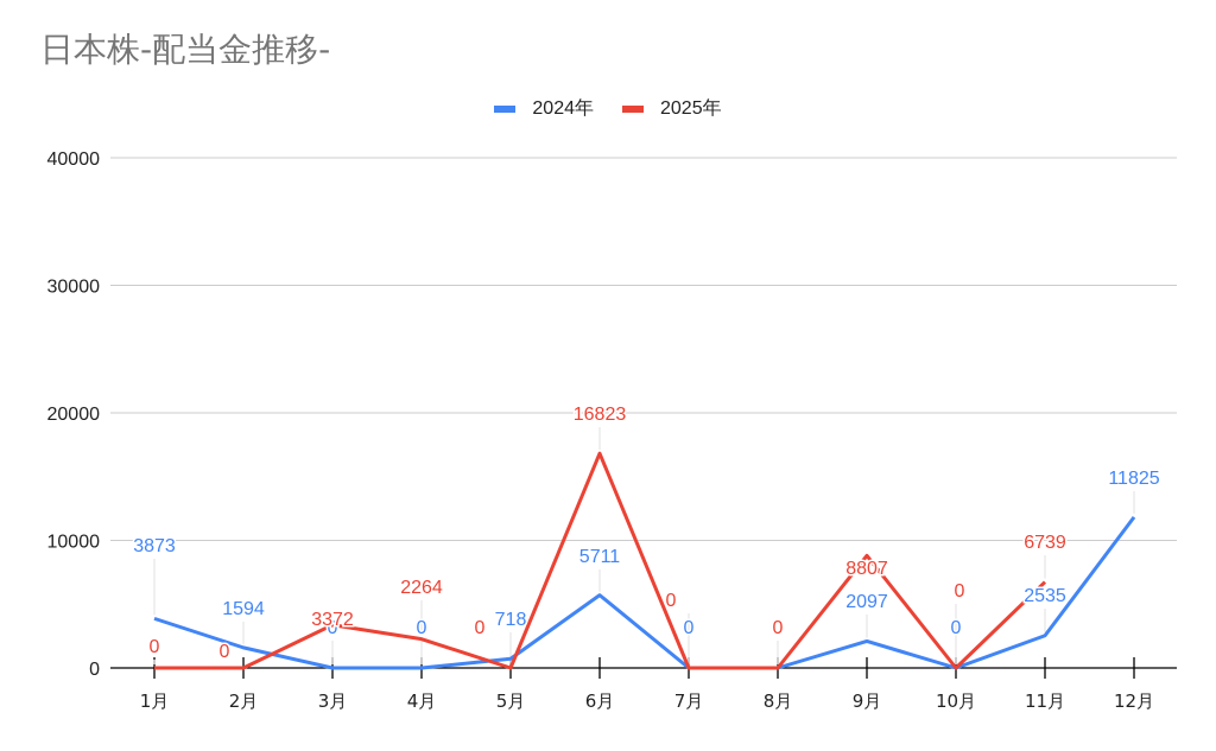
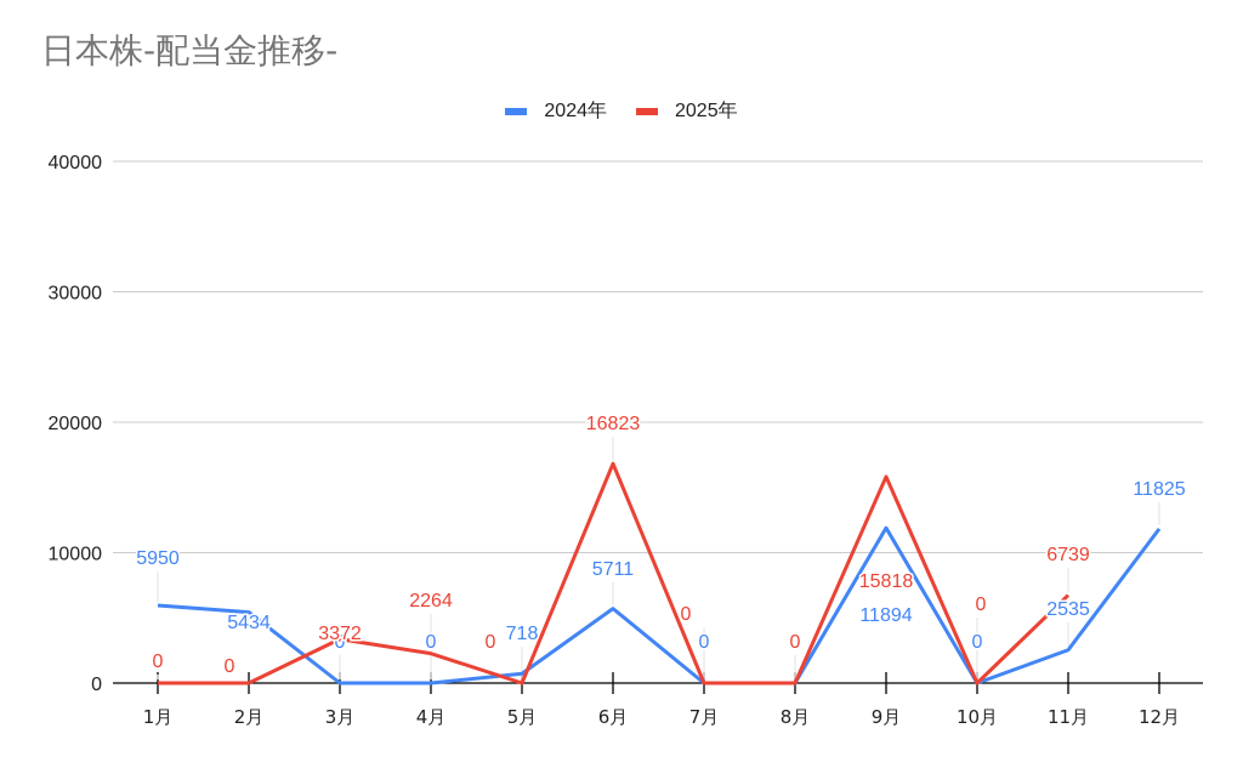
2024年/1月: 3873 -> 5950
2024年/2月: 1594 -> 5434
2024年/9月: 2097 -> 11894
2025年/9月: 8807 -> 15818
